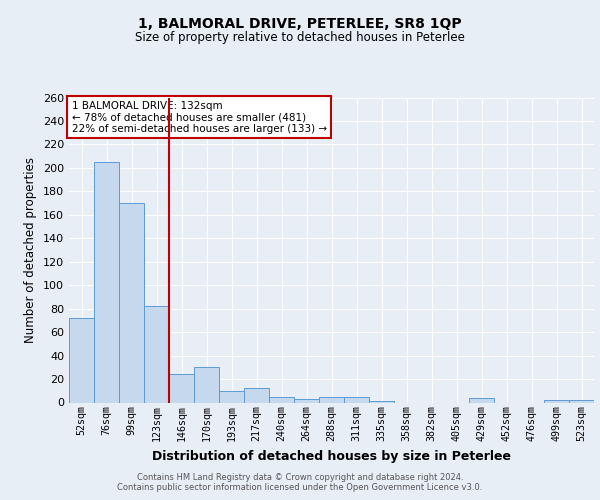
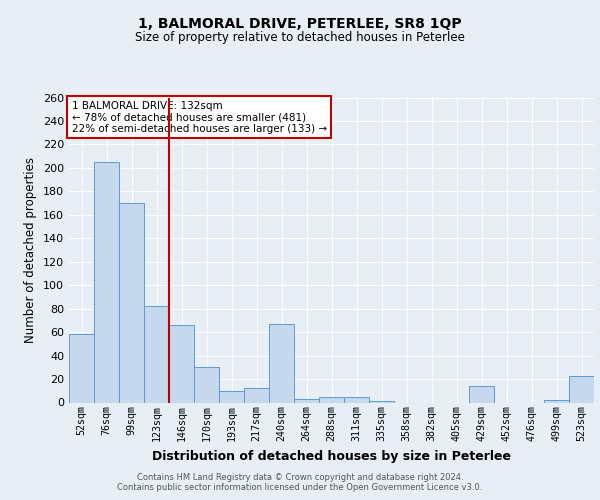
52sqm: 72 -> 58
146sqm: 24 -> 66
240sqm: 5 -> 67
429sqm: 4 -> 14
523sqm: 2 -> 23
